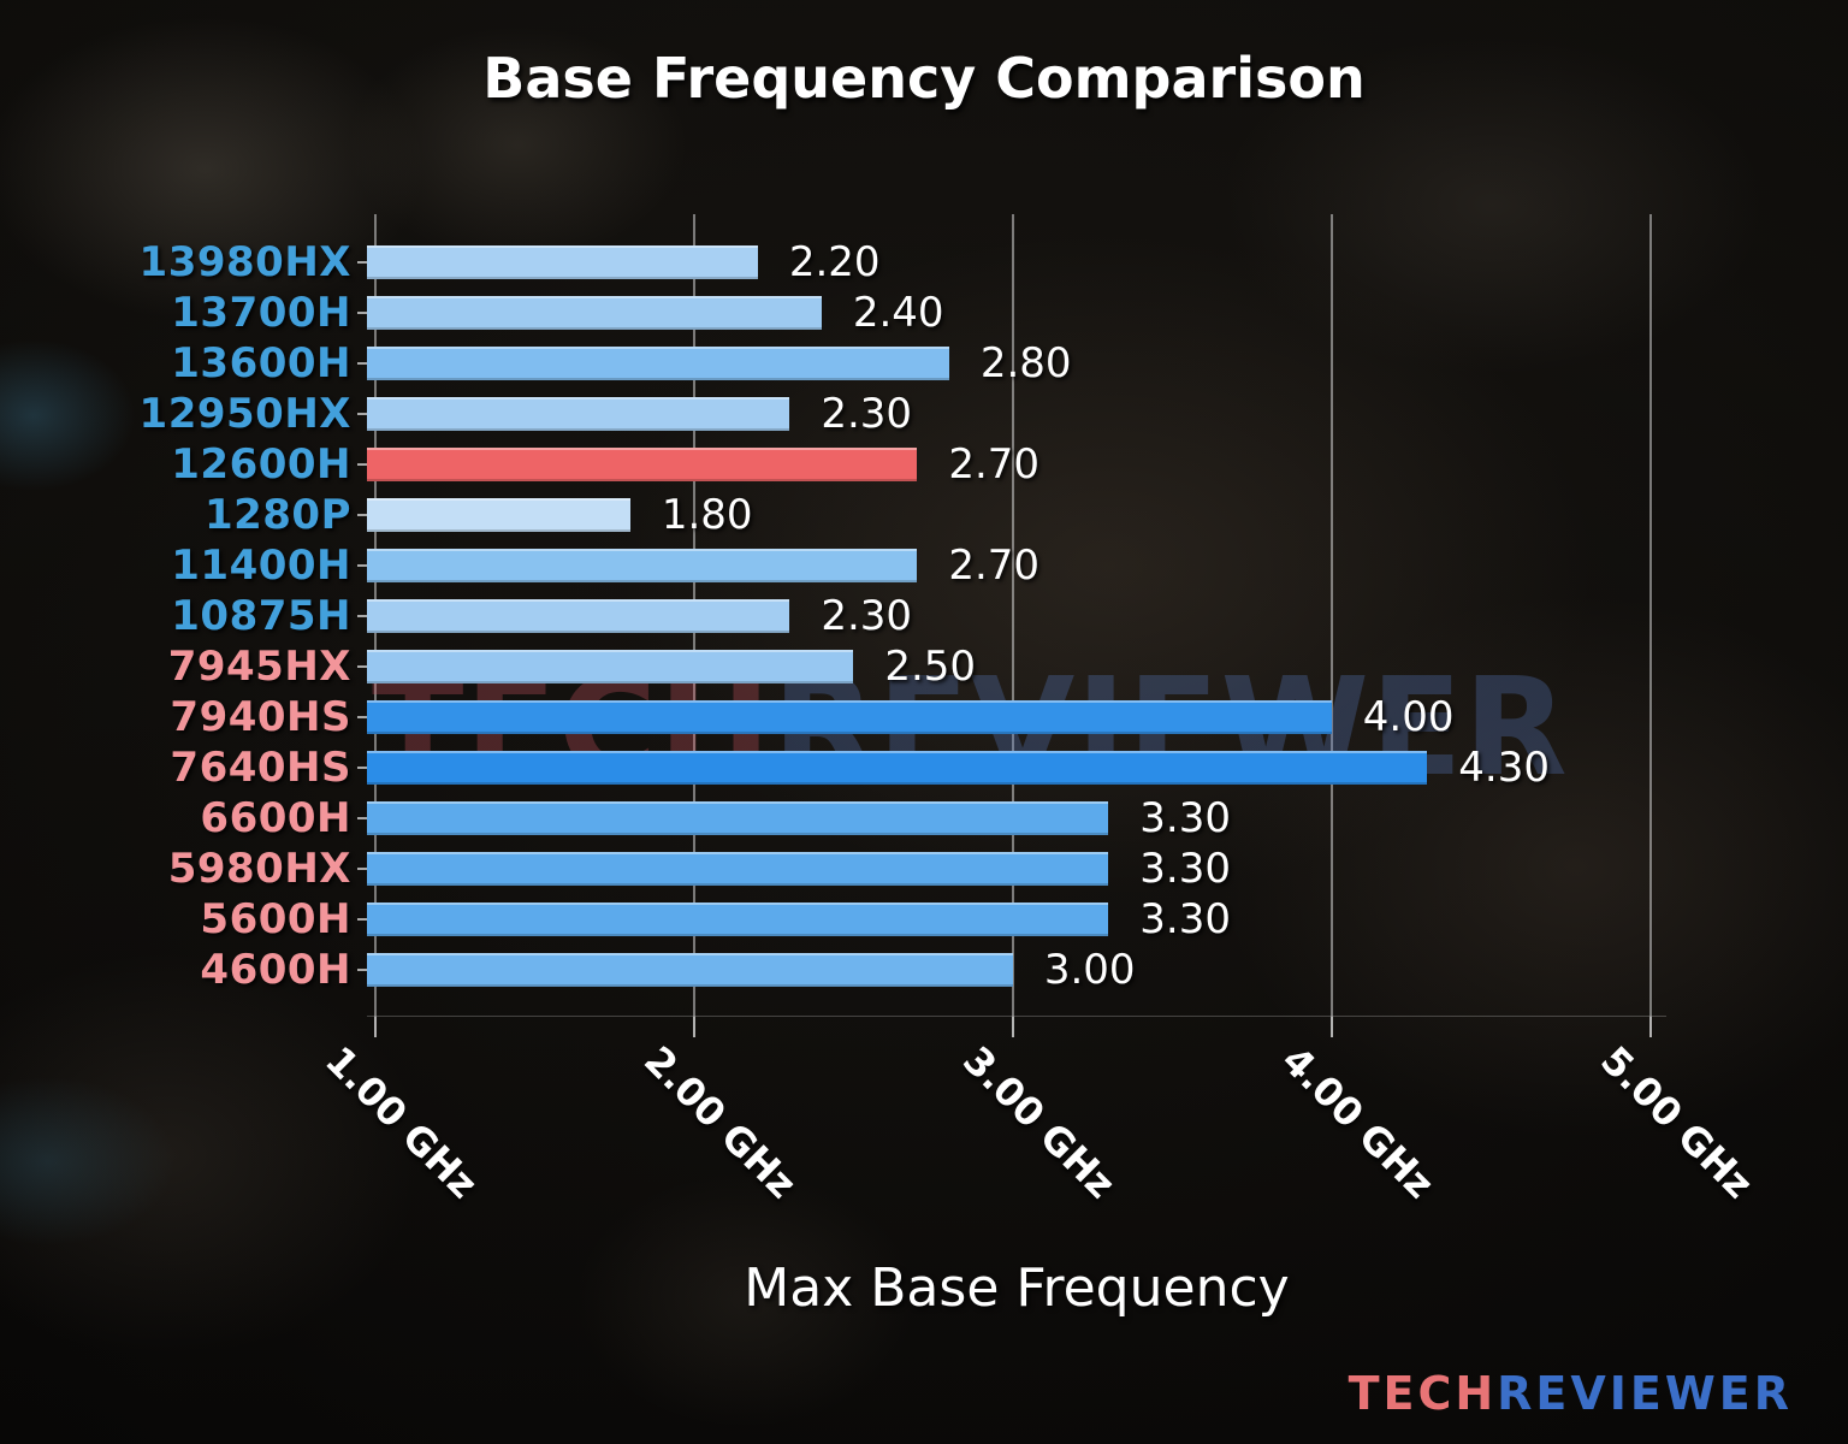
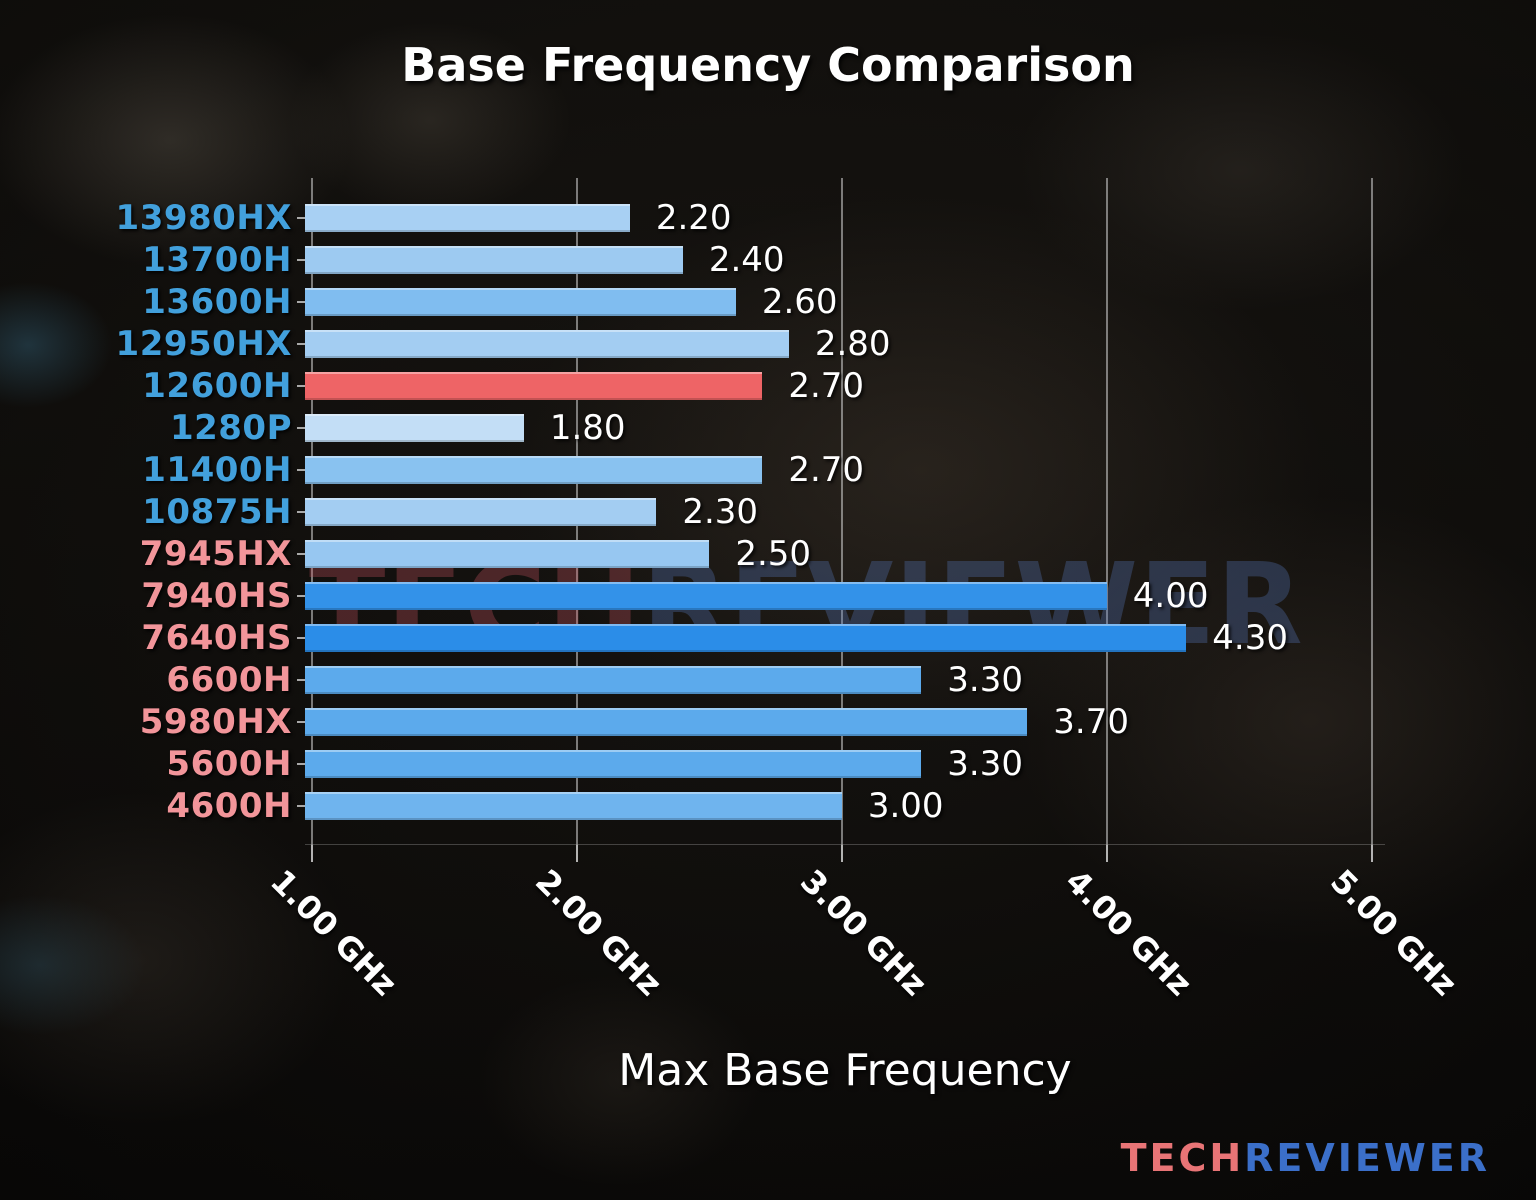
13600H: 2.80 -> 2.60
12950HX: 2.30 -> 2.80
5980HX: 3.30 -> 3.70
